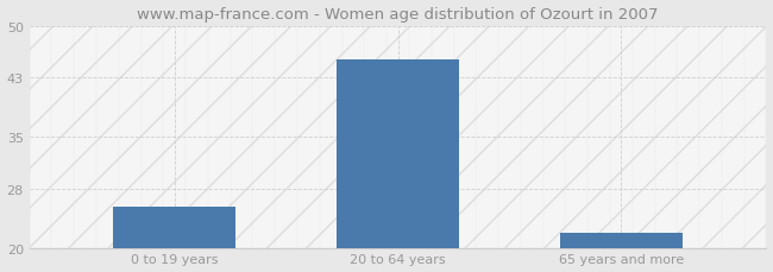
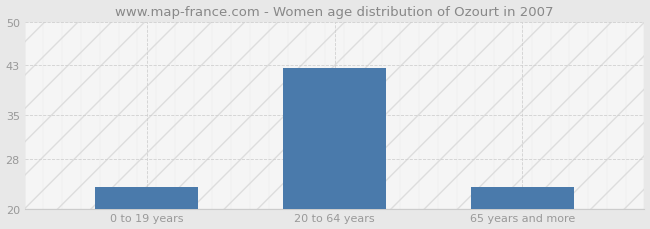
0 to 19 years: 25.5 -> 23.4
20 to 64 years: 45.5 -> 42.6
65 years and more: 22.0 -> 23.4
